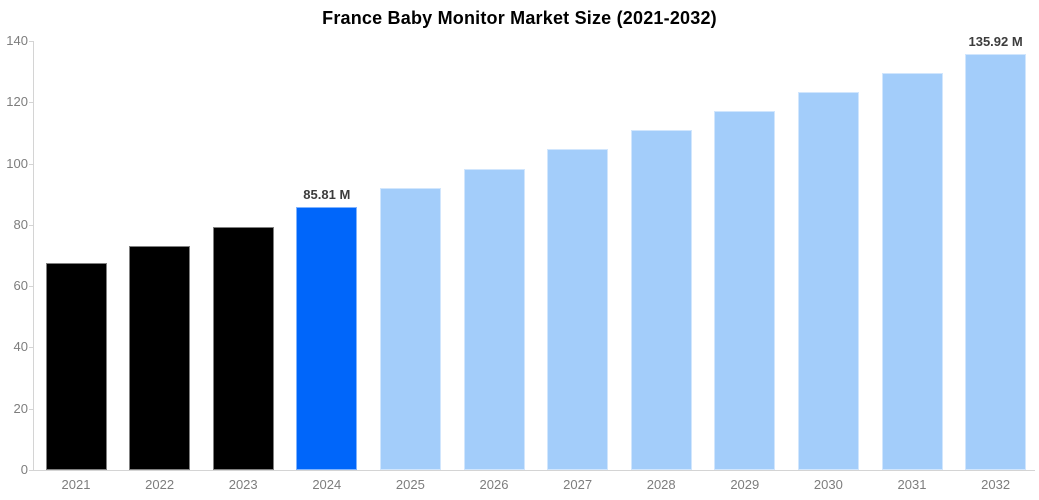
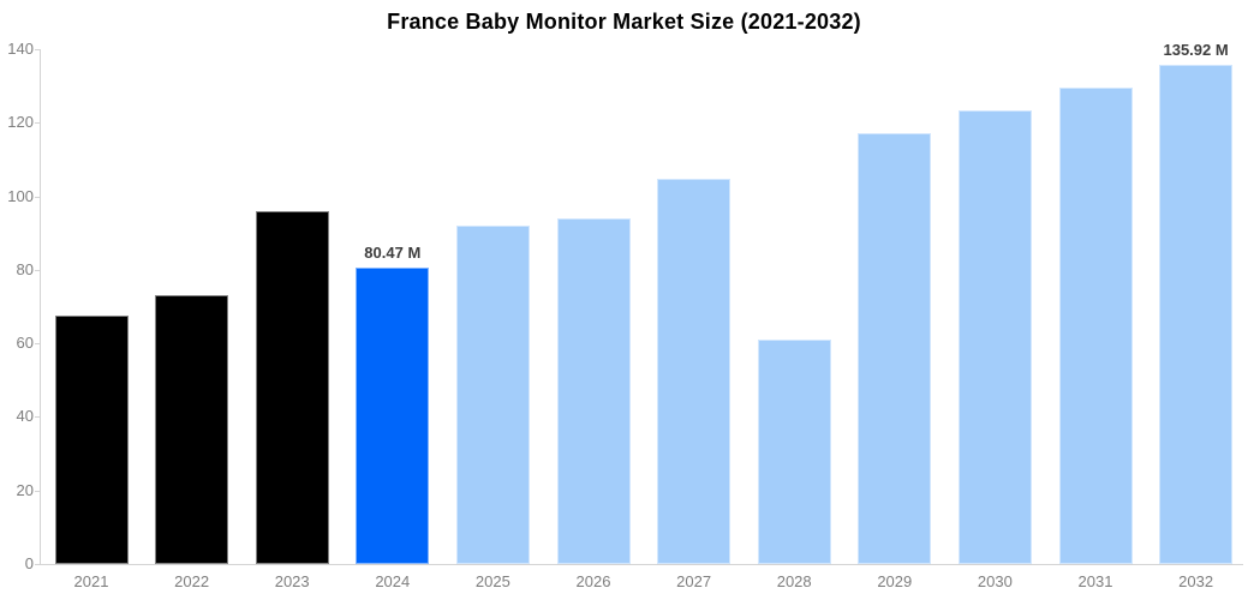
2023: 79 -> 96
2024: 85.81 -> 80.47
2026: 98 -> 94
2028: 111 -> 61
